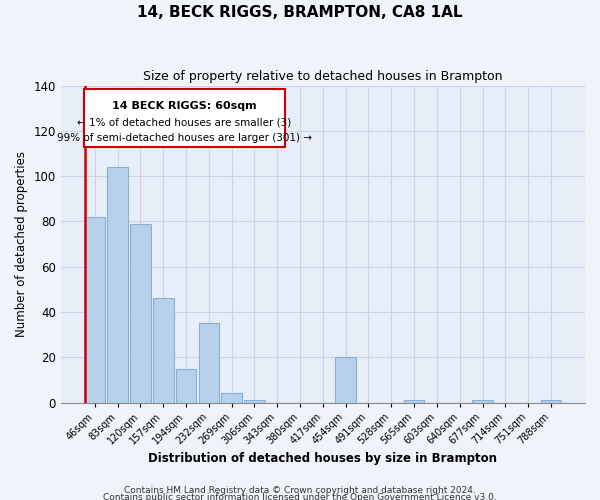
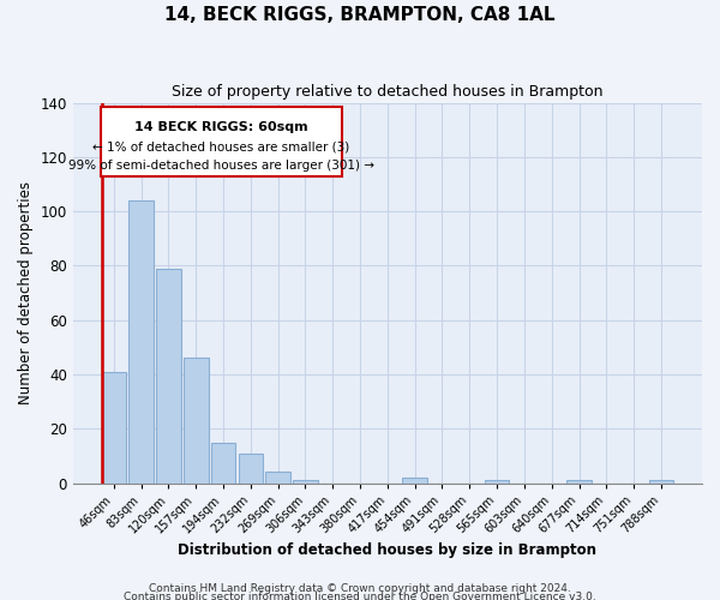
46sqm: 82 -> 41
232sqm: 35 -> 11
454sqm: 20 -> 2
